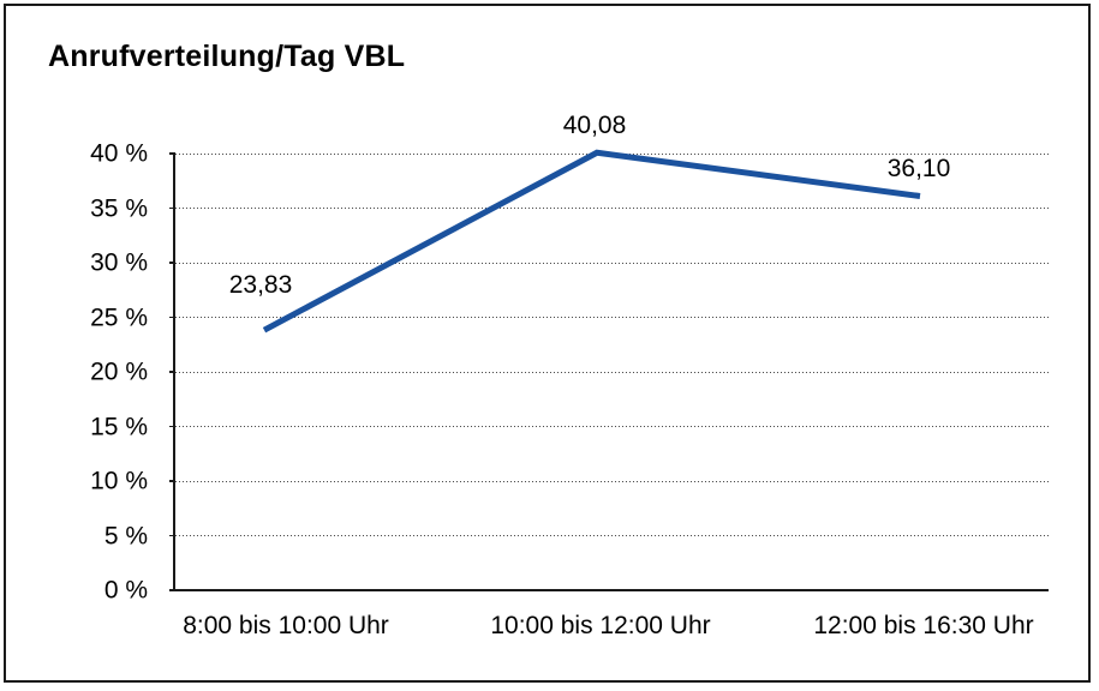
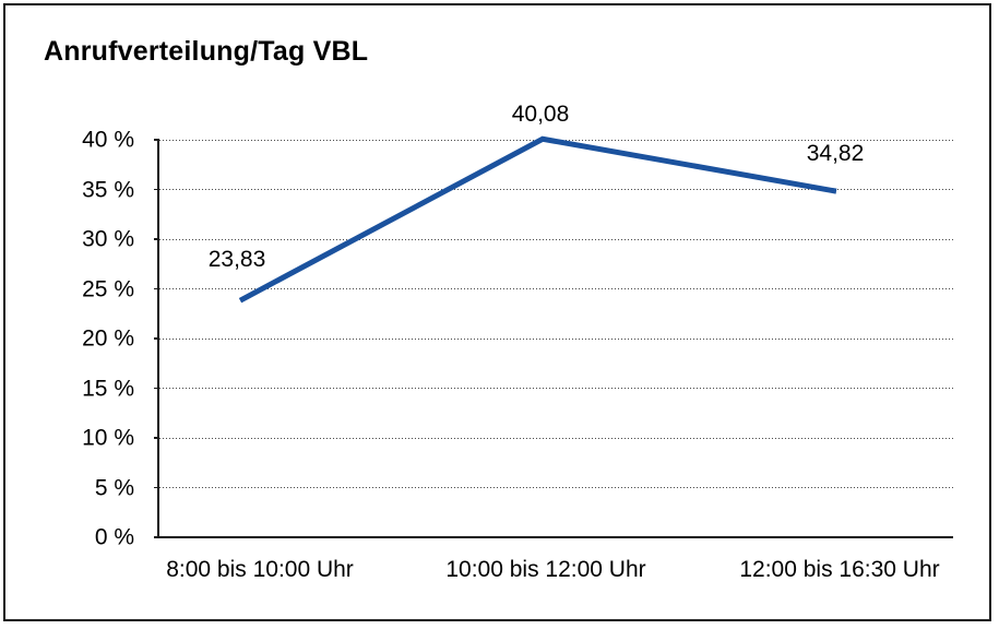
12:00 bis 16:30 Uhr: 36,10 -> 34,82
